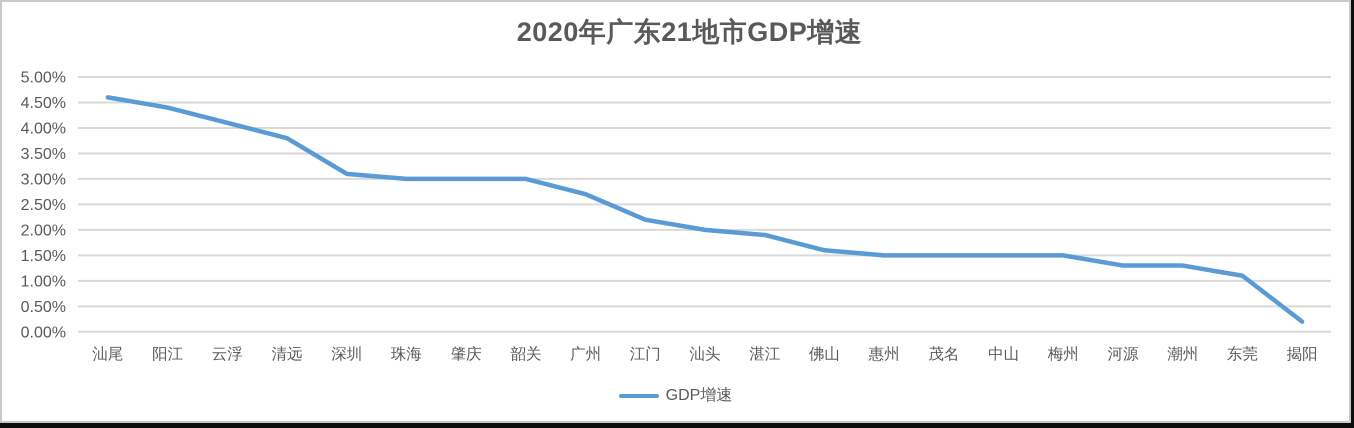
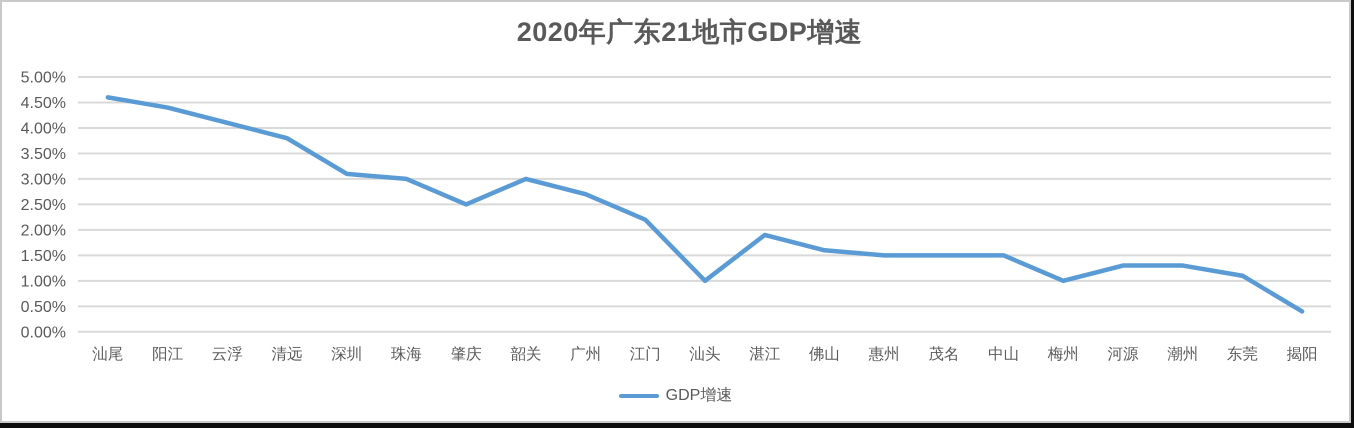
肇庆: 3.0% -> 2.5%
汕头: 2.0% -> 1.0%
梅州: 1.5% -> 1.0%
揭阳: 0.2% -> 0.4%
